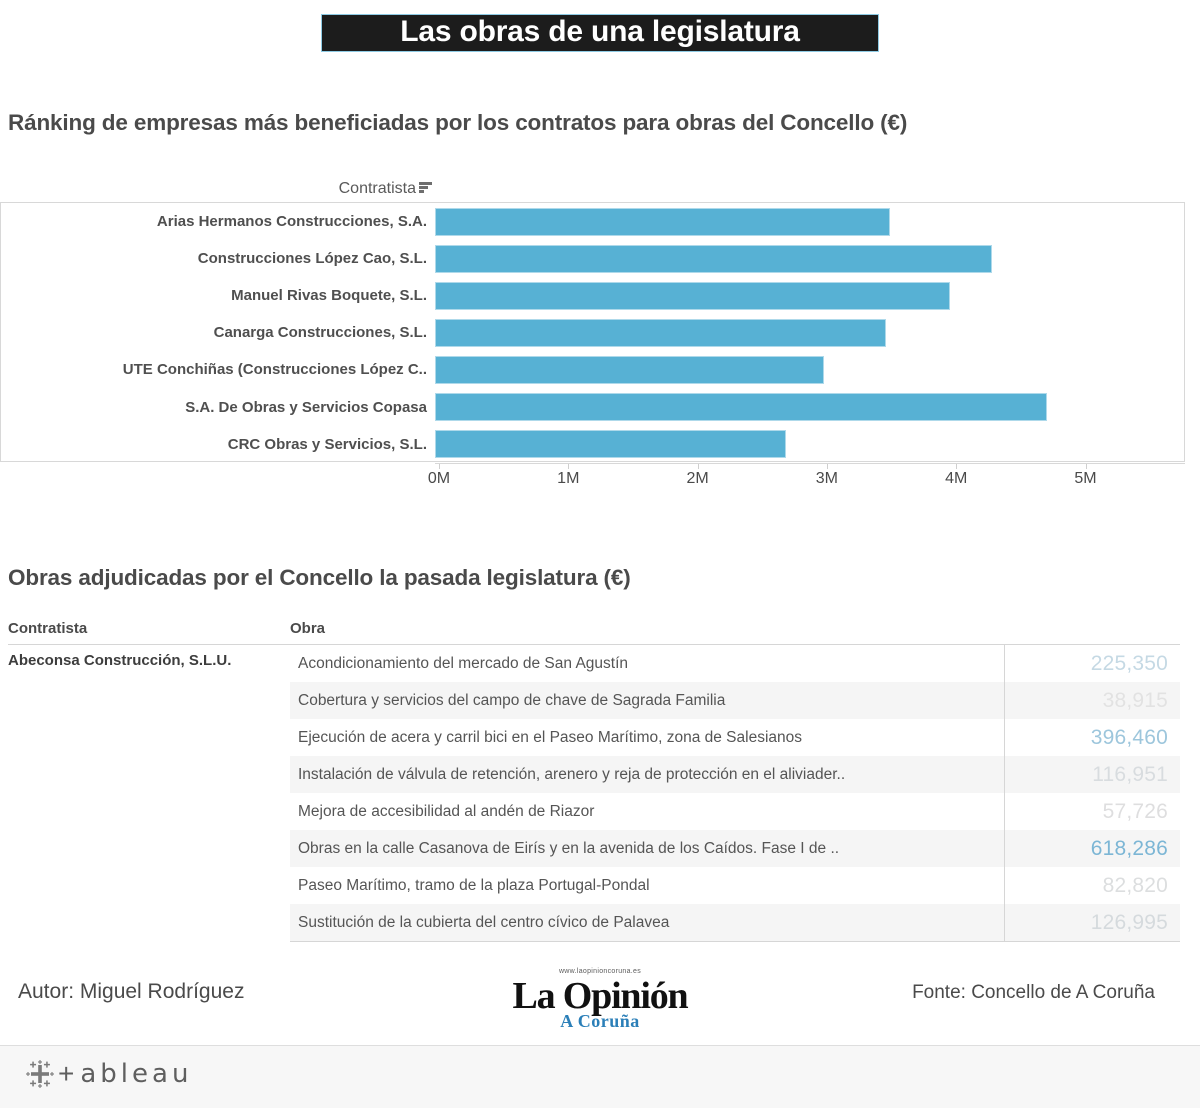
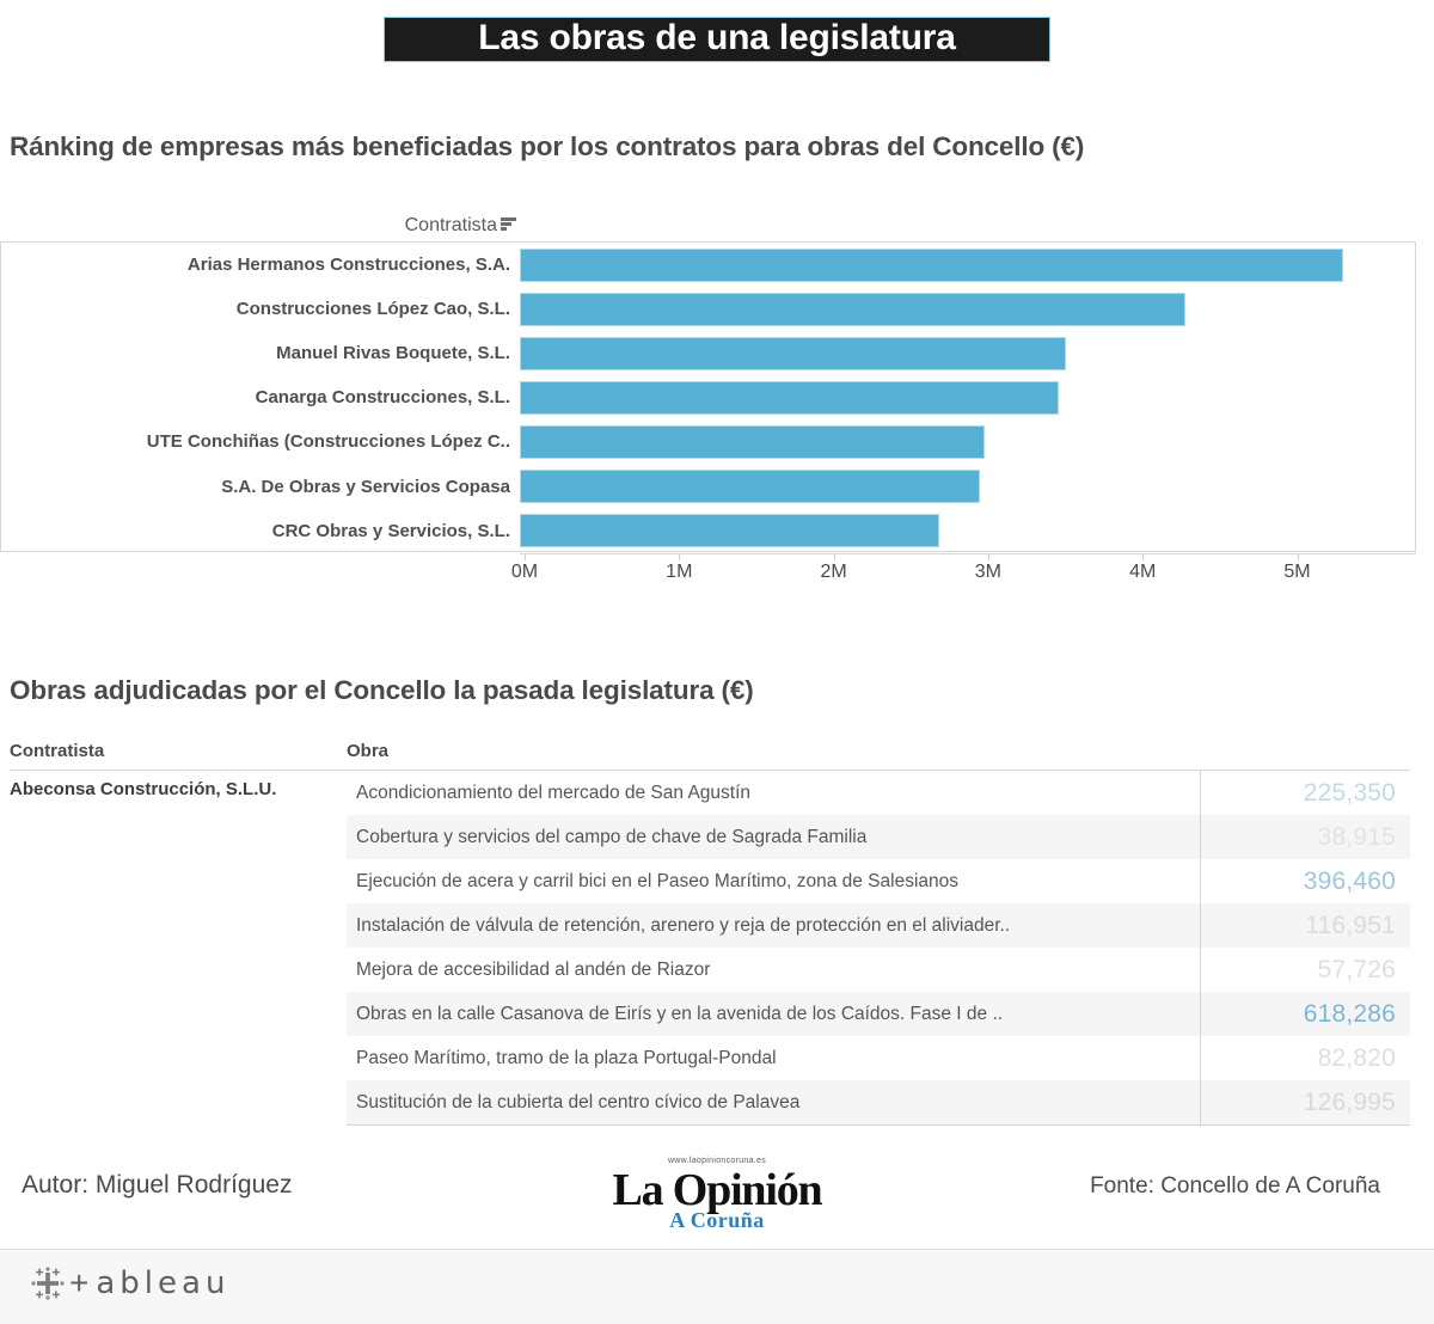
Arias Hermanos Construcciones, S.A.: 3.49M -> 5.30M
Manuel Rivas Boquete, S.L.: 3.95M -> 3.50M
S.A. De Obras y Servicios Copasa: 4.70M -> 2.95M
